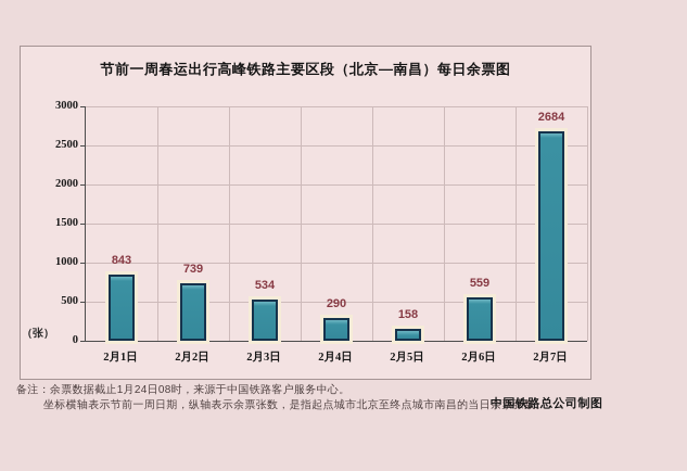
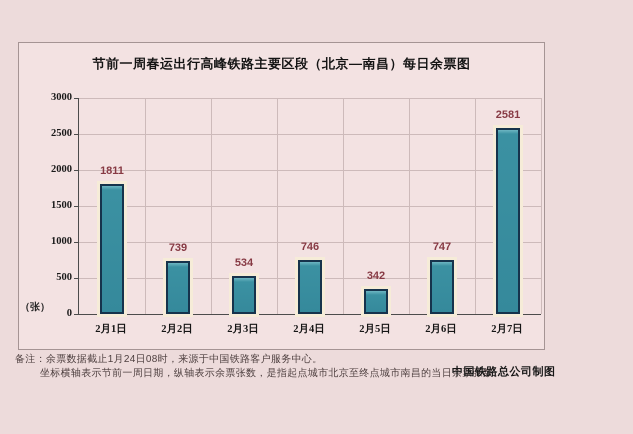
2月1日: 843 -> 1811
2月4日: 290 -> 746
2月5日: 158 -> 342
2月6日: 559 -> 747
2月7日: 2684 -> 2581
